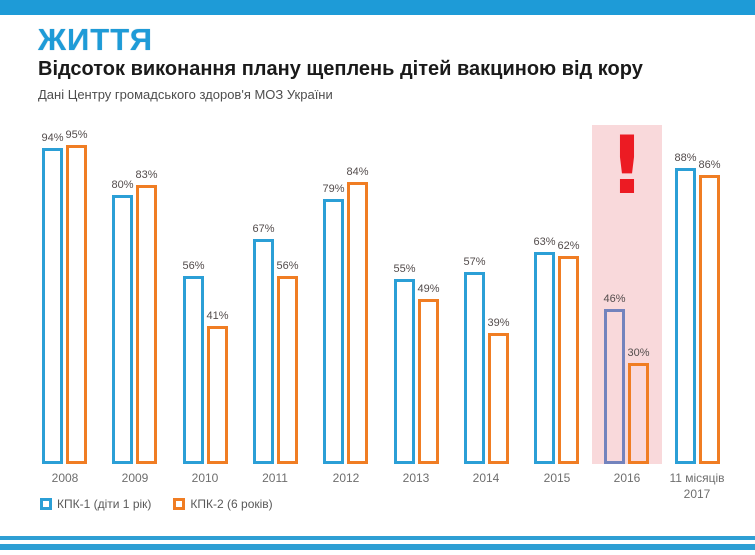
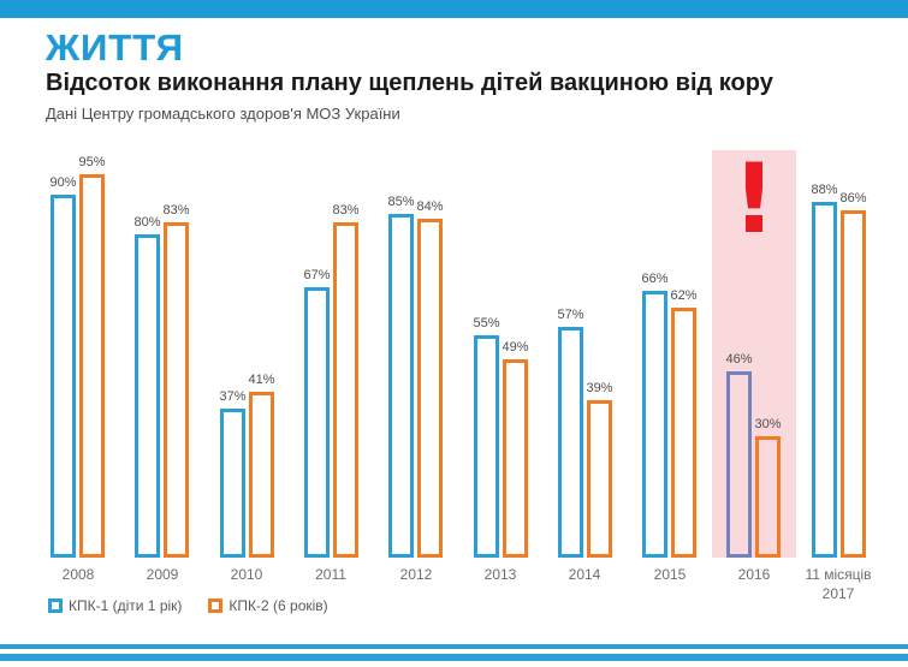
КПК-1 (діти 1 рік)/2008: 94% -> 90%
КПК-1 (діти 1 рік)/2010: 56% -> 37%
КПК-2 (6 років)/2011: 56% -> 83%
КПК-1 (діти 1 рік)/2012: 79% -> 85%
КПК-1 (діти 1 рік)/2015: 63% -> 66%
